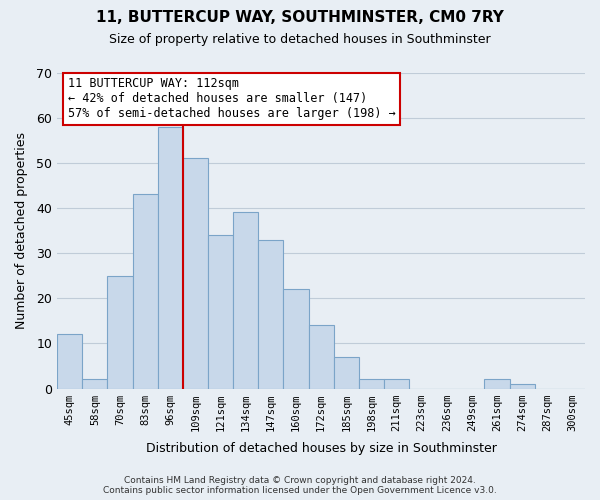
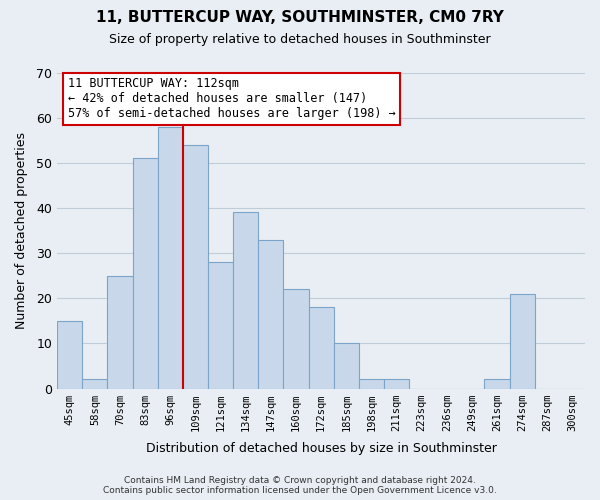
45sqm: 12 -> 15
83sqm: 43 -> 51
109sqm: 51 -> 54
121sqm: 34 -> 28
172sqm: 14 -> 18
185sqm: 7 -> 10
274sqm: 1 -> 21
